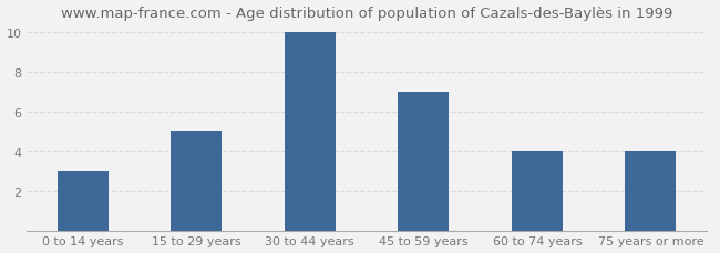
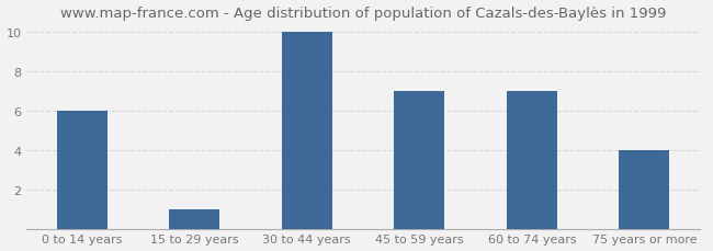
0 to 14 years: 3 -> 6
15 to 29 years: 5 -> 1
60 to 74 years: 4 -> 7
